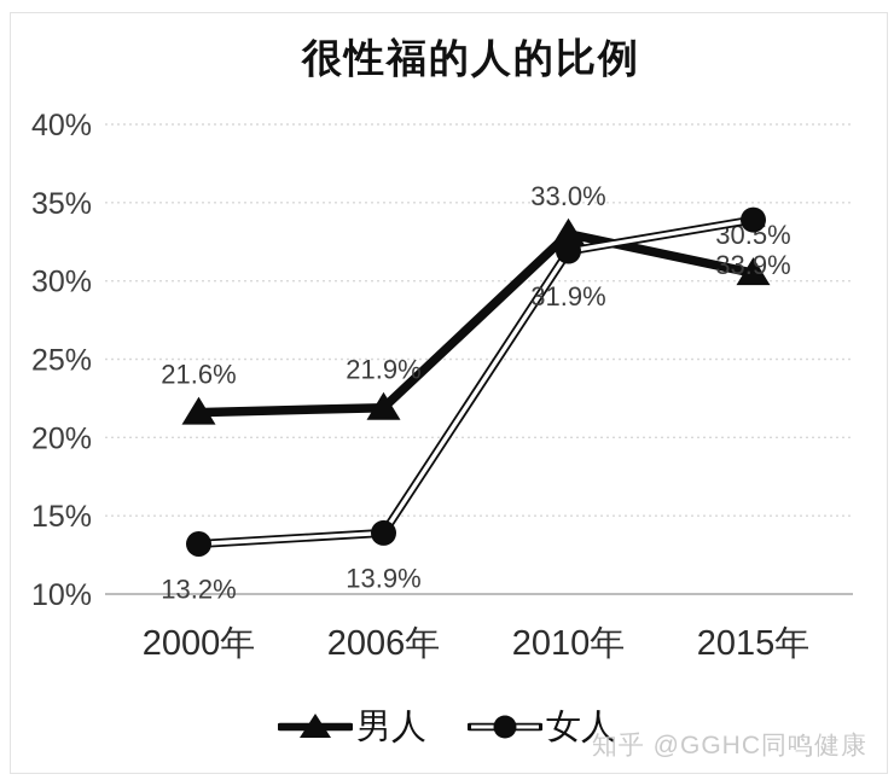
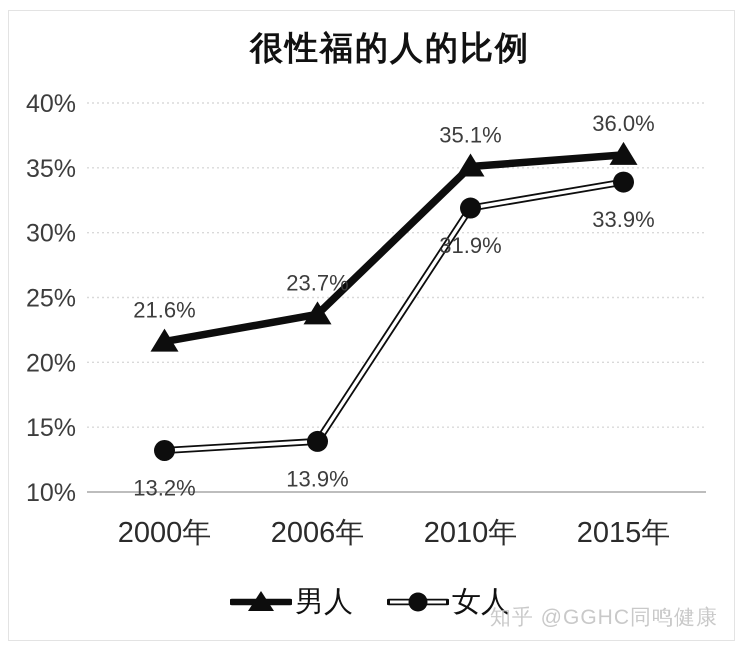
男人/2006年: 21.9% -> 23.7%
男人/2010年: 33.0% -> 35.1%
男人/2015年: 30.5% -> 36.0%
